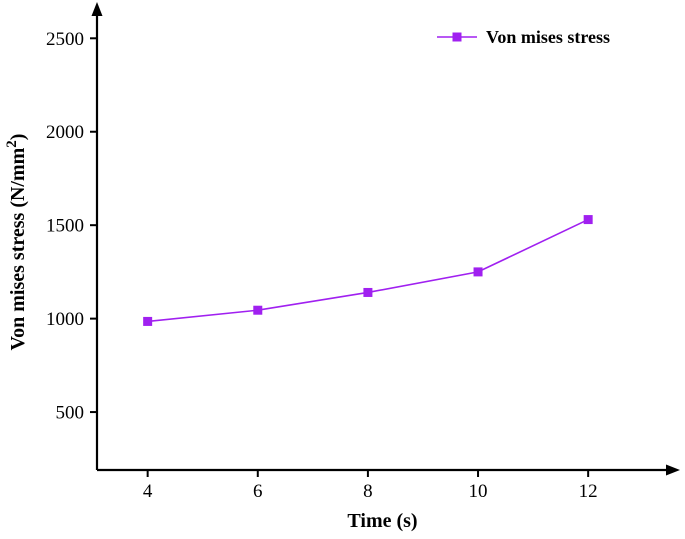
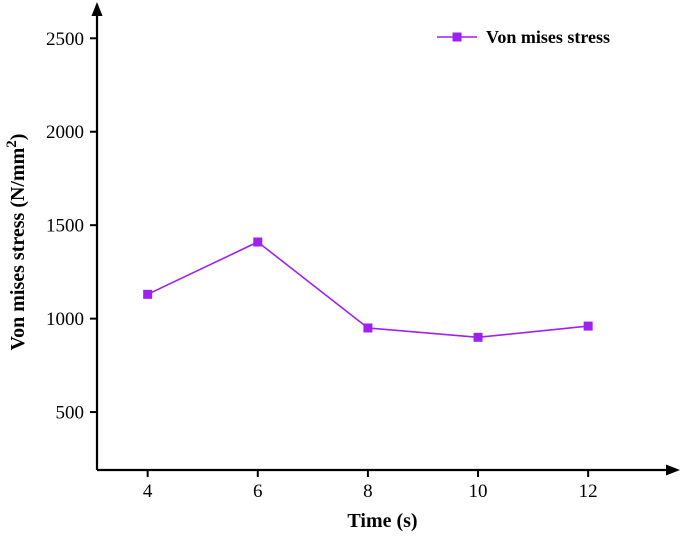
4: 980 -> 1130
6: 1040 -> 1410
8: 1140 -> 950
10: 1250 -> 900
12: 1530 -> 960
